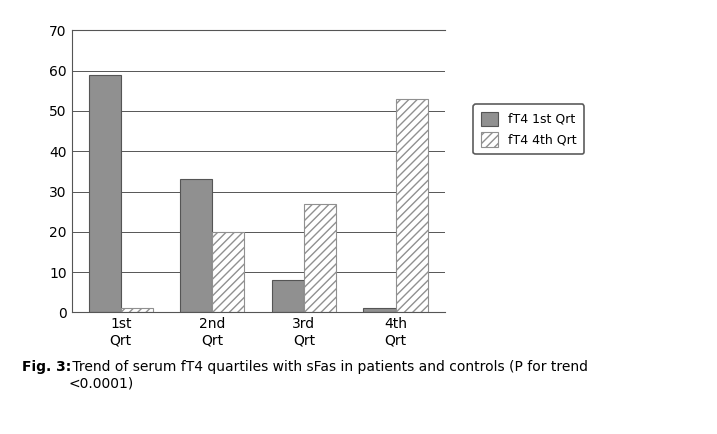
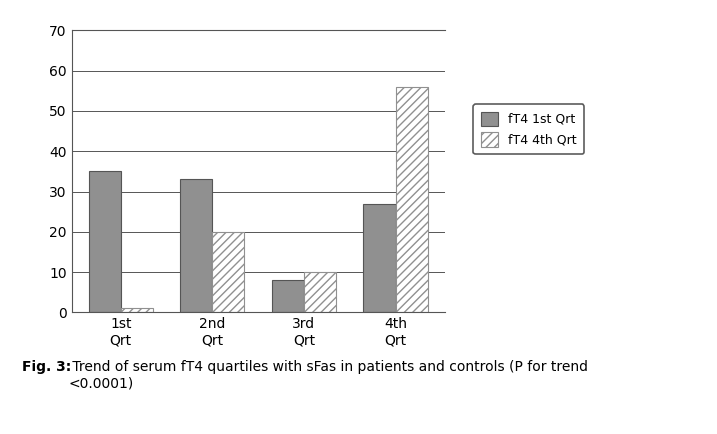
fT4 1st Qrt/1st Qrt: 59 -> 35
fT4 4th Qrt/3rd Qrt: 27 -> 10
fT4 1st Qrt/4th Qrt: 1 -> 27
fT4 4th Qrt/4th Qrt: 53 -> 56
